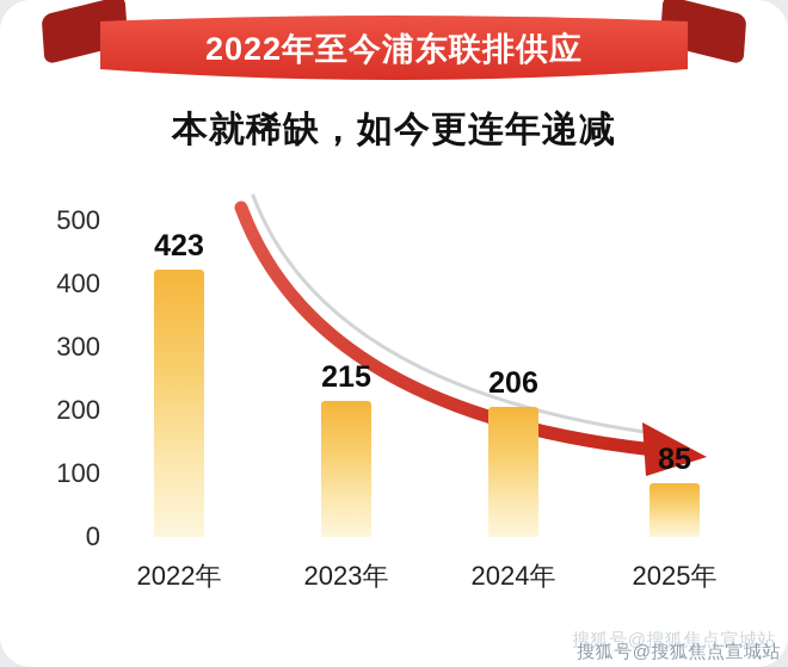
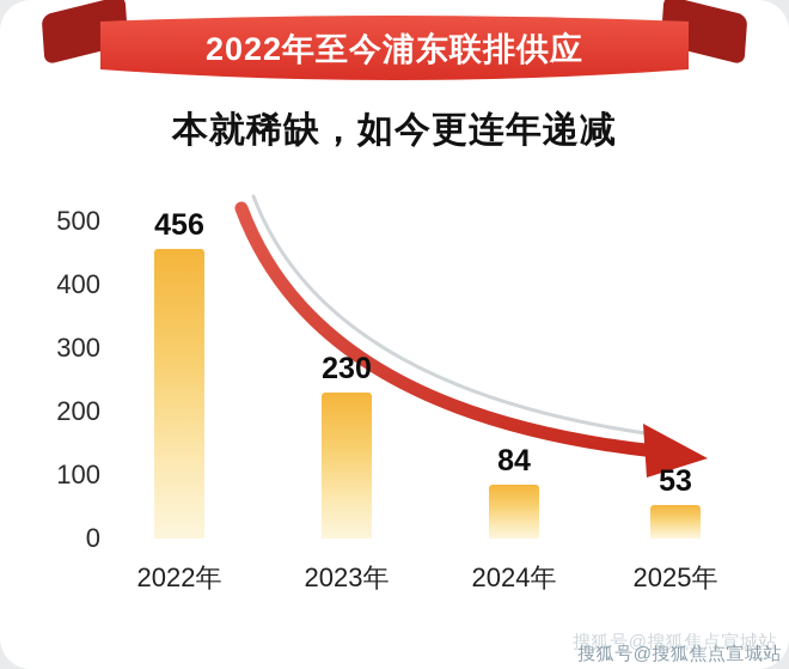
2022年: 423 -> 456
2023年: 215 -> 230
2024年: 206 -> 84
2025年: 85 -> 53
